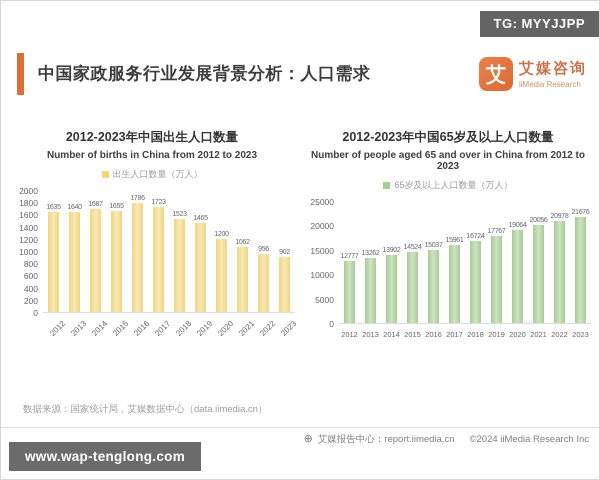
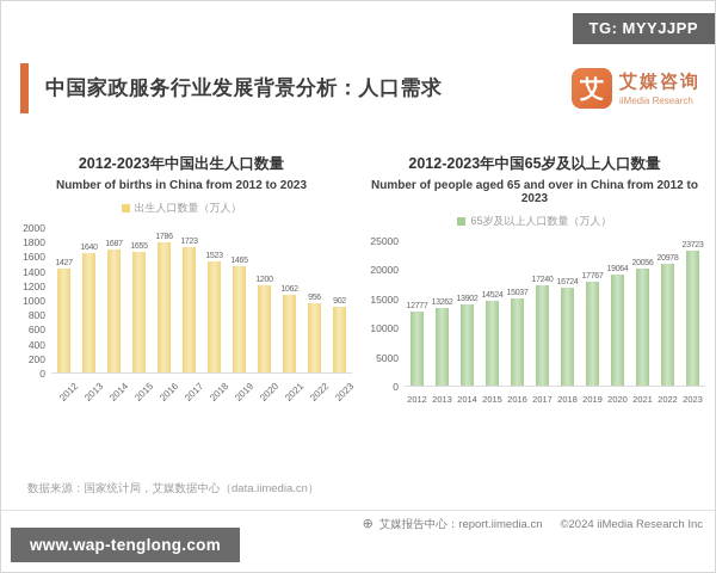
2012-2023年中国出生人口数量/2012: 1635 -> 1427
2012-2023年中国65岁及以上人口数量/2017: 15961 -> 17240
2012-2023年中国65岁及以上人口数量/2023: 21676 -> 23723
